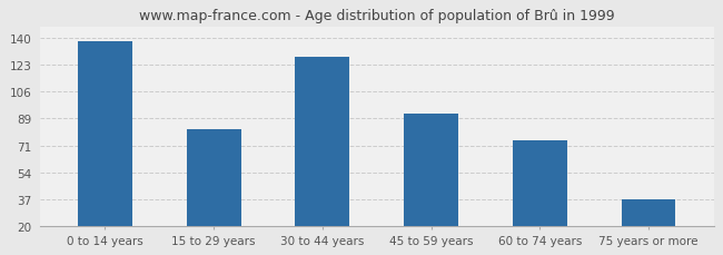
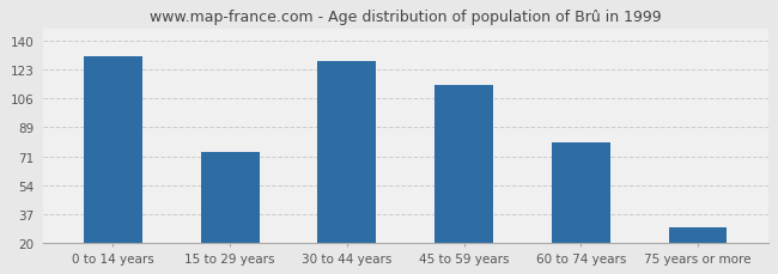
0 to 14 years: 138 -> 131
15 to 29 years: 82 -> 74
45 to 59 years: 92 -> 114
60 to 74 years: 75 -> 80
75 years or more: 37 -> 29
